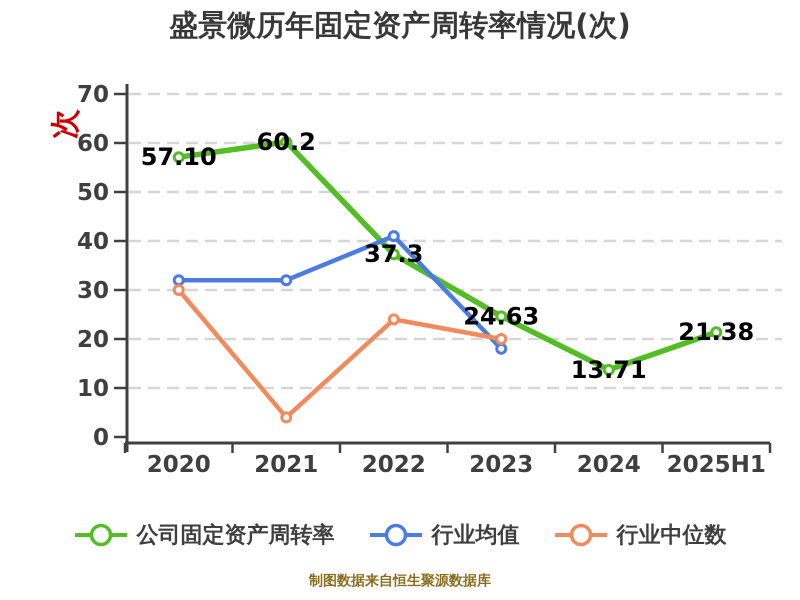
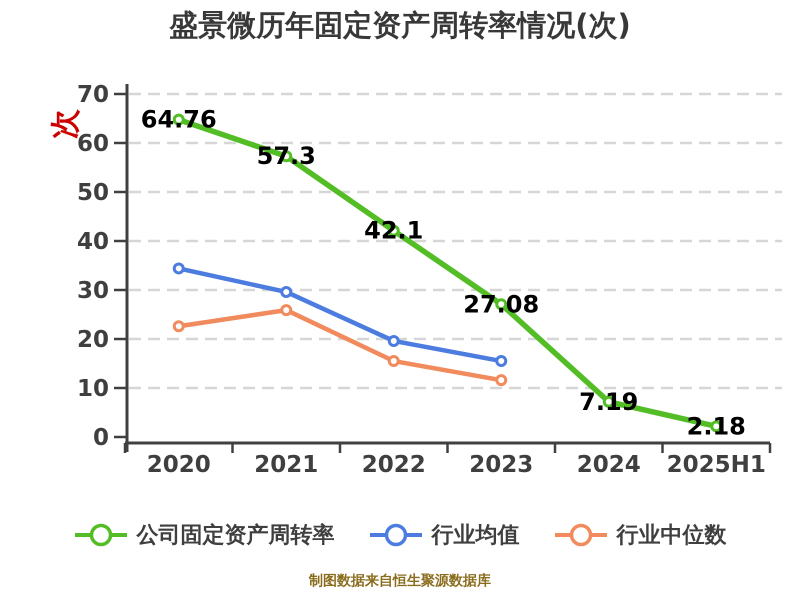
公司固定资产周转率/2020: 57.10 -> 64.76
行业均值/2020: 32 -> 34
行业中位数/2020: 30 -> 23
公司固定资产周转率/2021: 60.2 -> 57.3
行业均值/2021: 32 -> 30
行业中位数/2021: 4 -> 26
公司固定资产周转率/2022: 37.3 -> 42.1
行业均值/2022: 41 -> 20
行业中位数/2022: 24 -> 16
公司固定资产周转率/2023: 24.63 -> 27.08
行业均值/2023: 18 -> 16
行业中位数/2023: 20 -> 12
公司固定资产周转率/2024: 13.71 -> 7.19
公司固定资产周转率/2025H1: 21.38 -> 2.18
